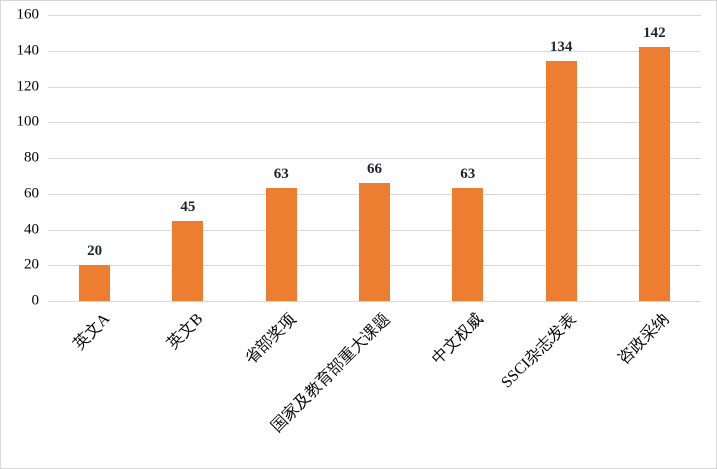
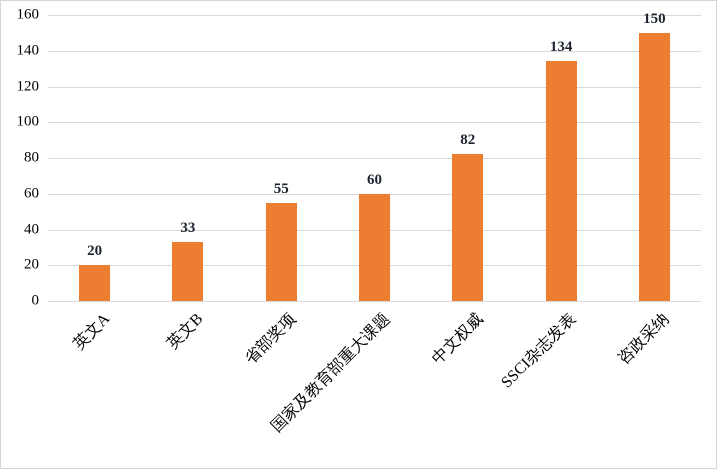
英文B: 45 -> 33
省部奖项: 63 -> 55
国家及教育部重大课题: 66 -> 60
中文权威: 63 -> 82
咨政采纳: 142 -> 150
